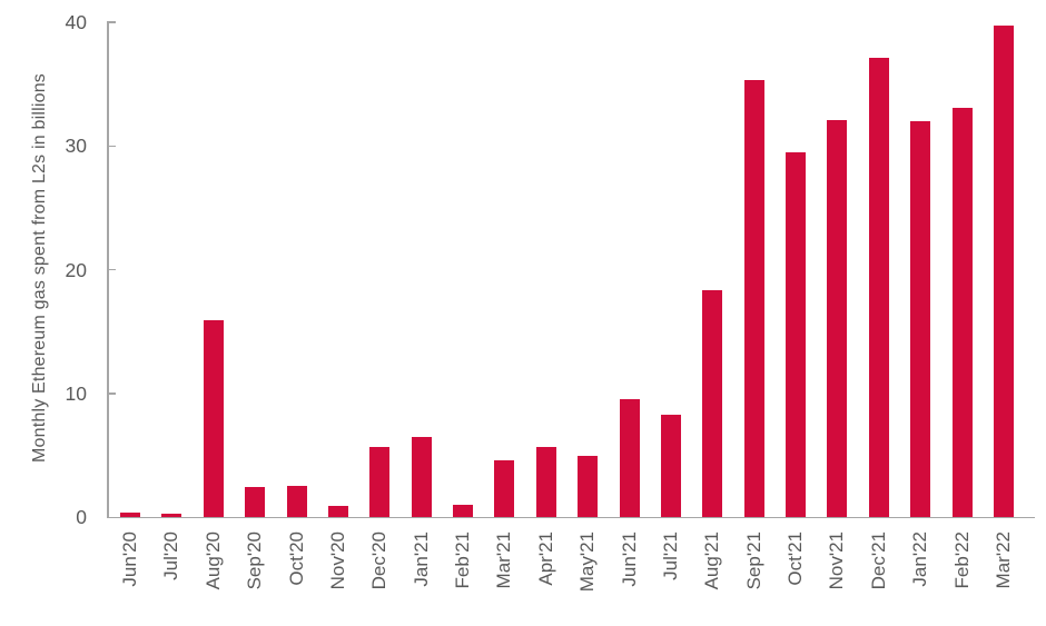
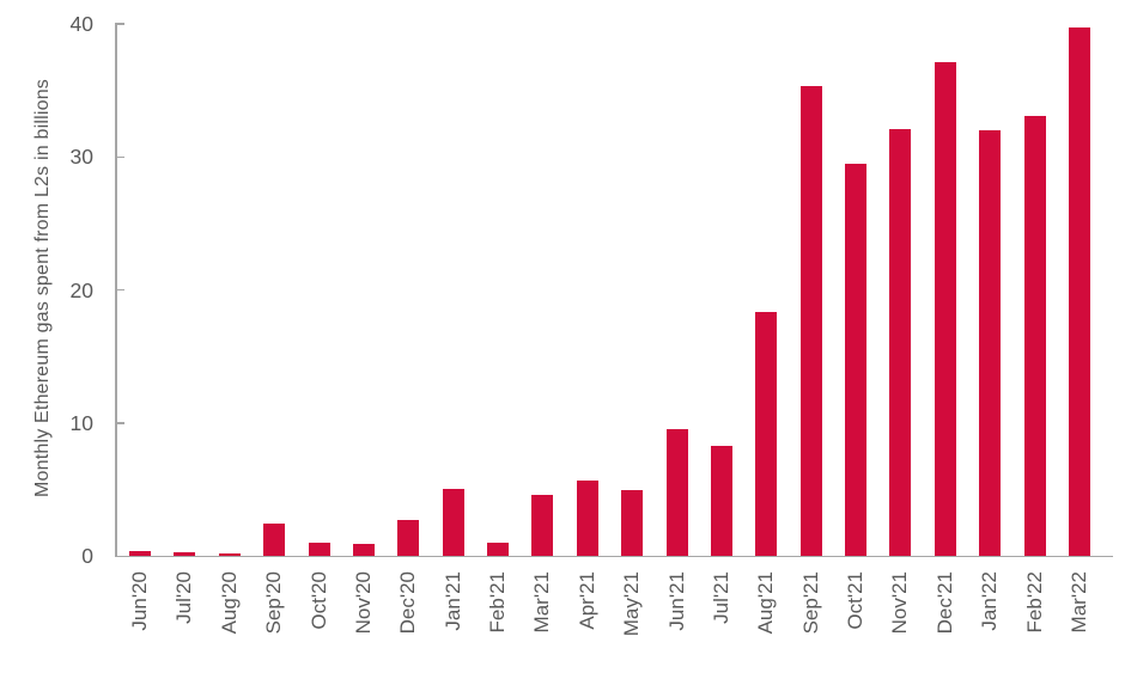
Aug'20: 15.9 -> 0.1
Oct'20: 2.5 -> 1.0
Dec'20: 5.7 -> 2.7
Jan'21: 6.5 -> 5.0
